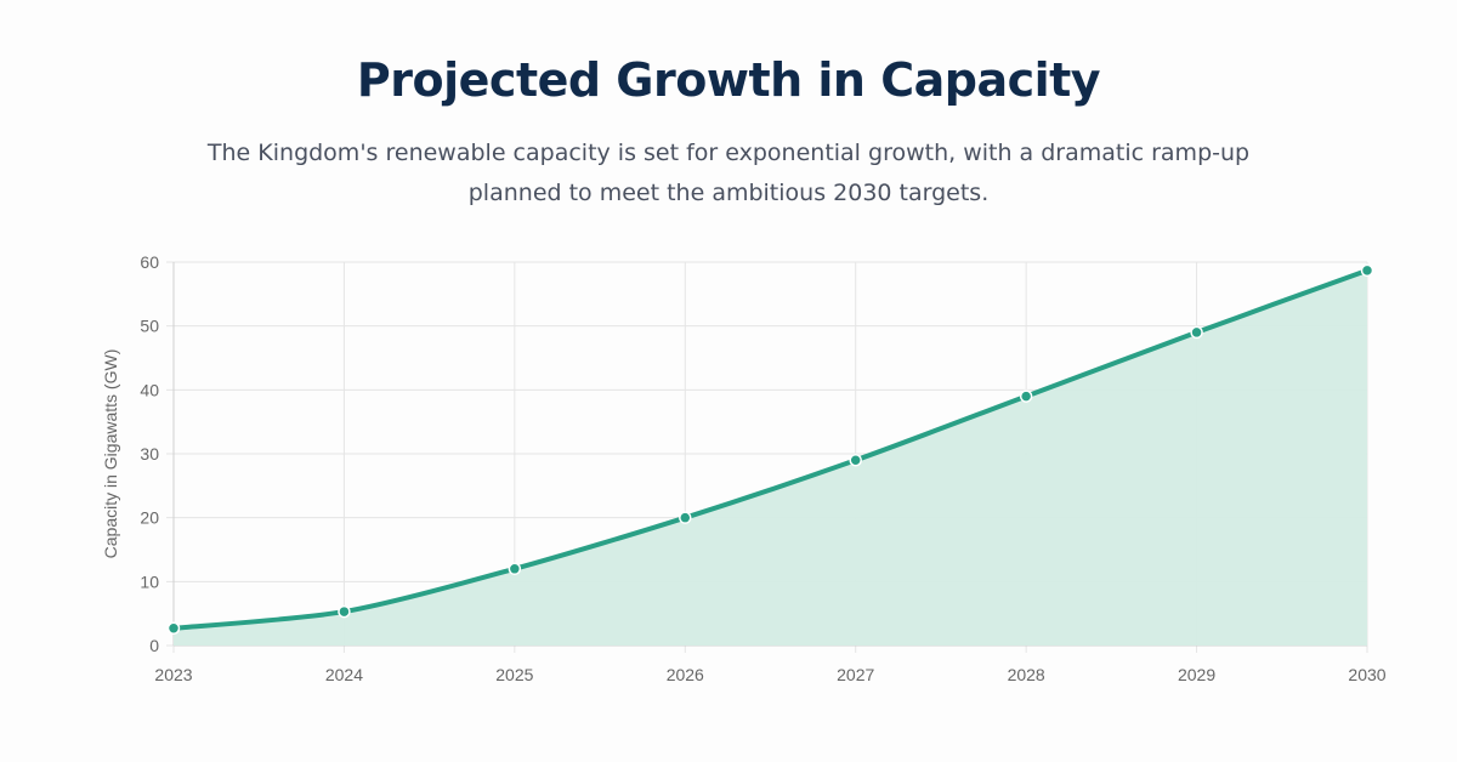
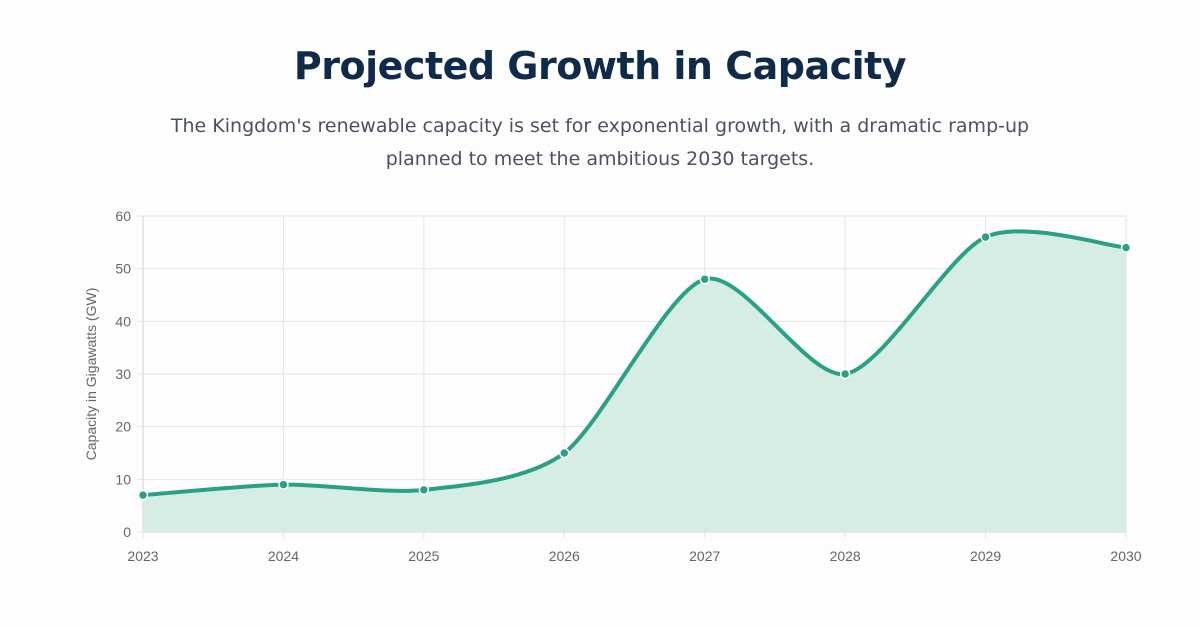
2023: 3 -> 7
2024: 5 -> 9
2025: 12 -> 8
2026: 20 -> 15
2027: 29 -> 48
2028: 39 -> 30
2029: 49 -> 56
2030: 59 -> 54
